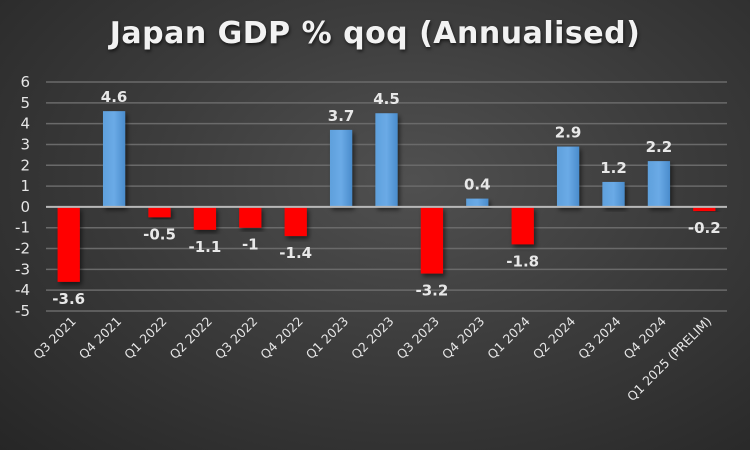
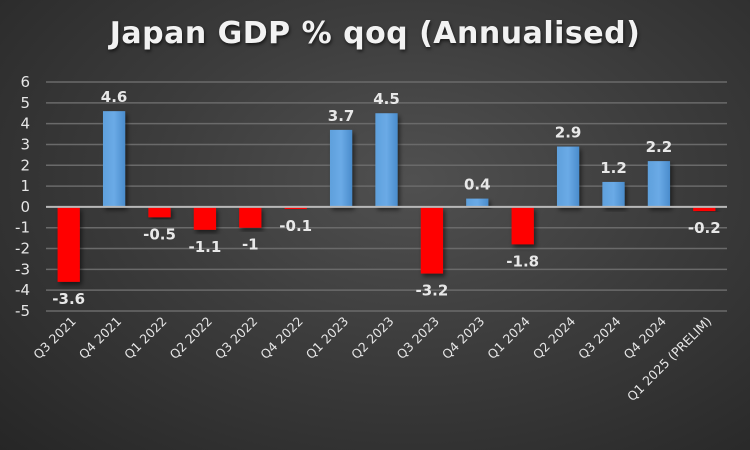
Q4 2022: -1.4 -> -0.1
